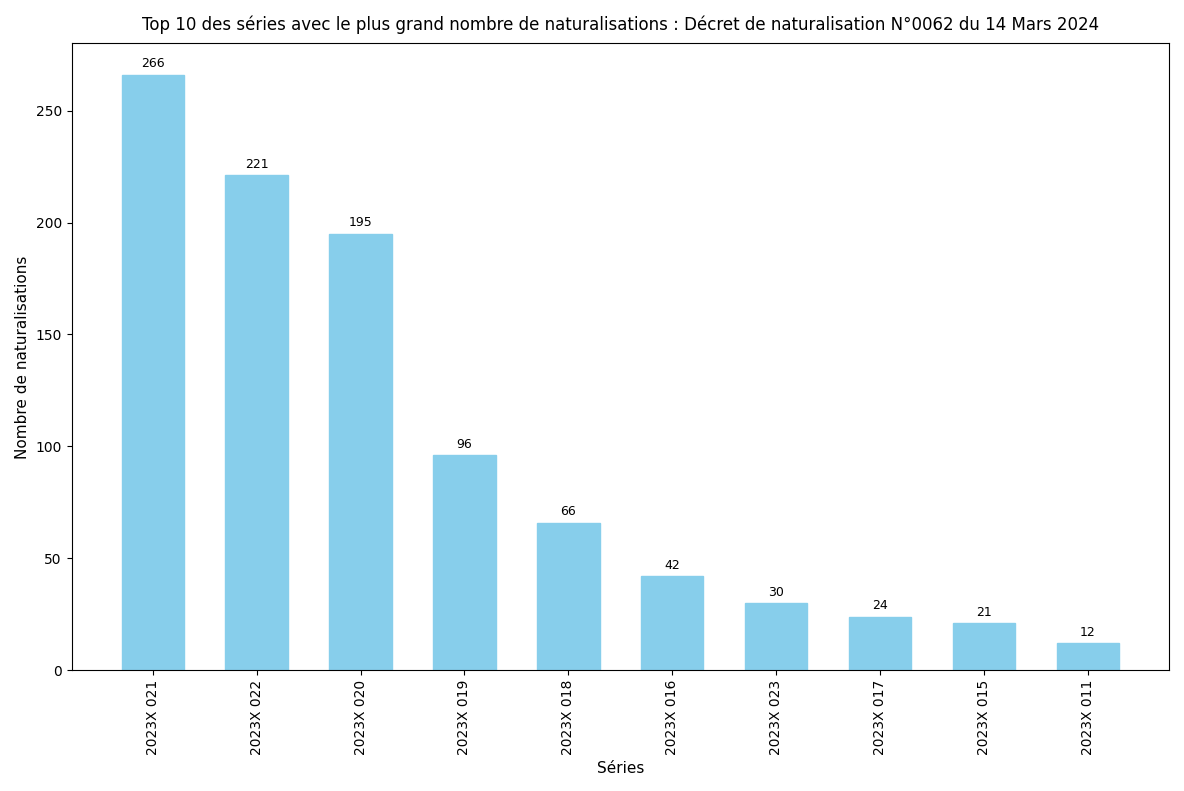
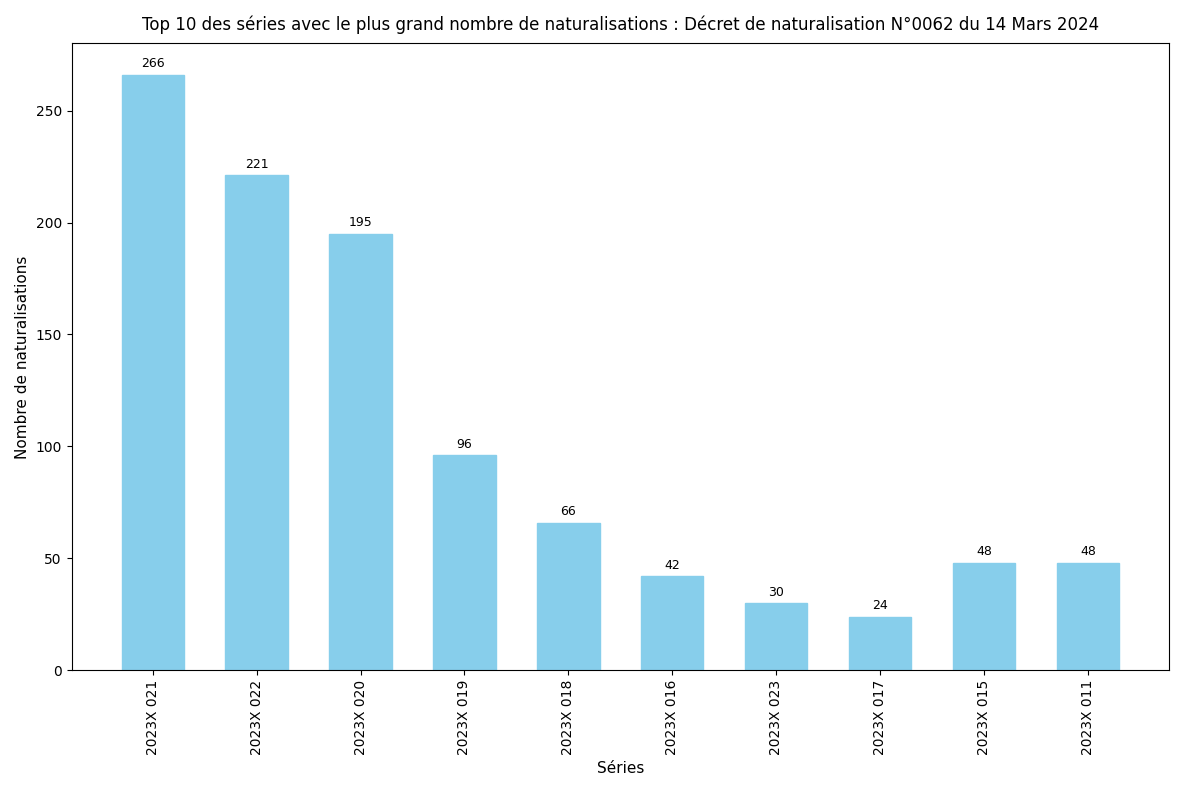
2023X 015: 21 -> 48
2023X 011: 12 -> 48
